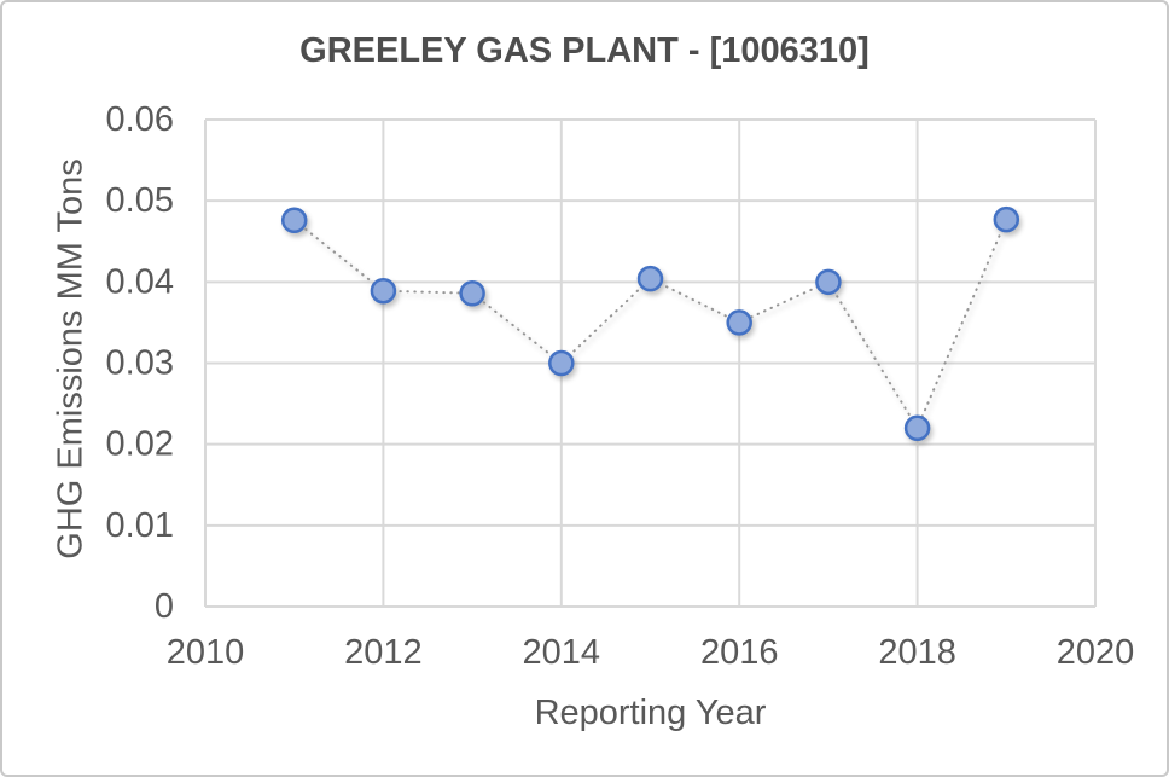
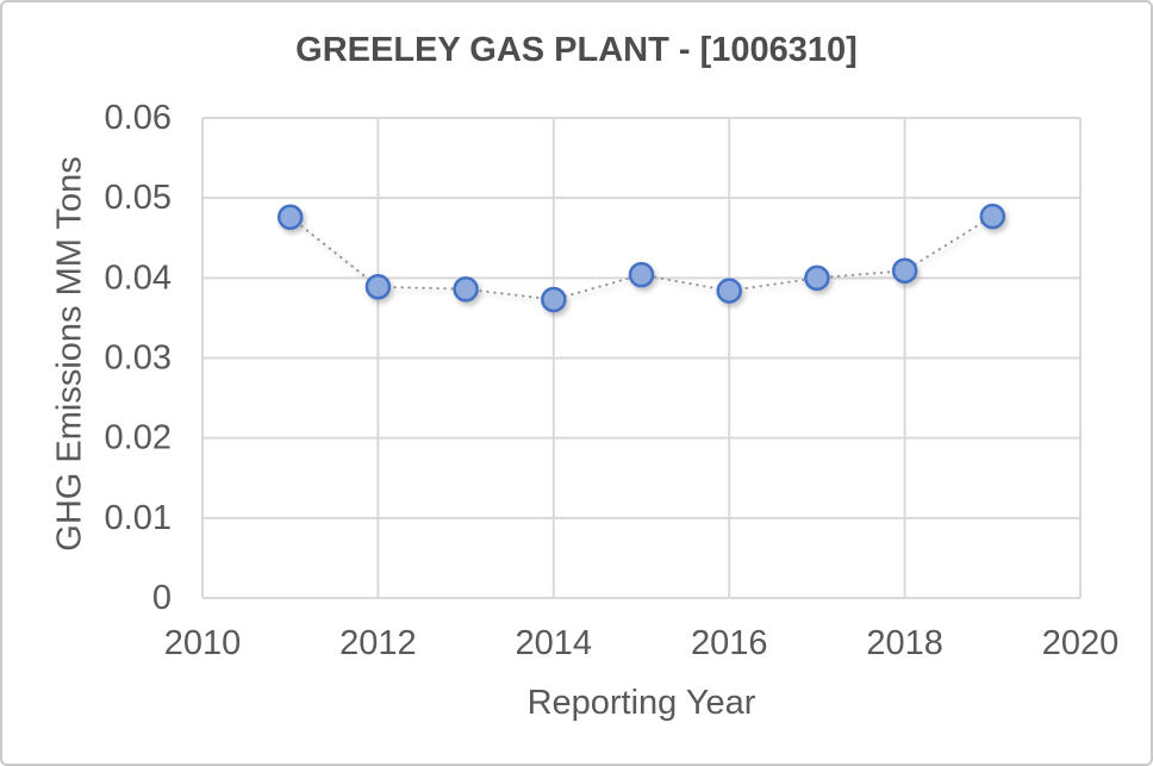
2014: 0.030 -> 0.037
2016: 0.035 -> 0.038
2018: 0.022 -> 0.041
